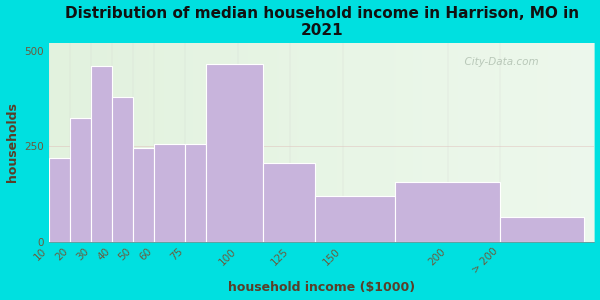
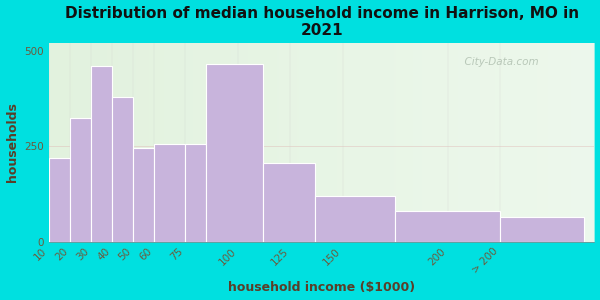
200: 155 -> 80
